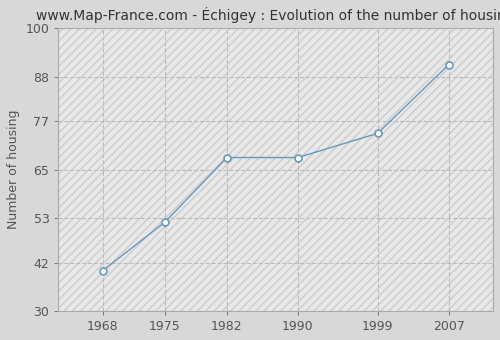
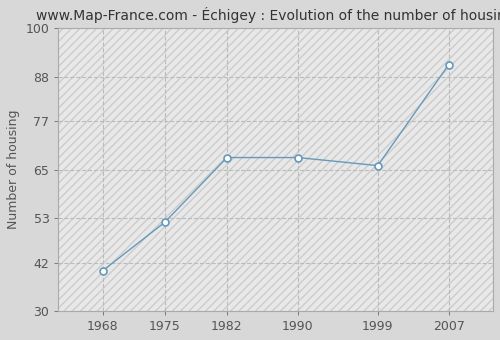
1999: 74 -> 66
